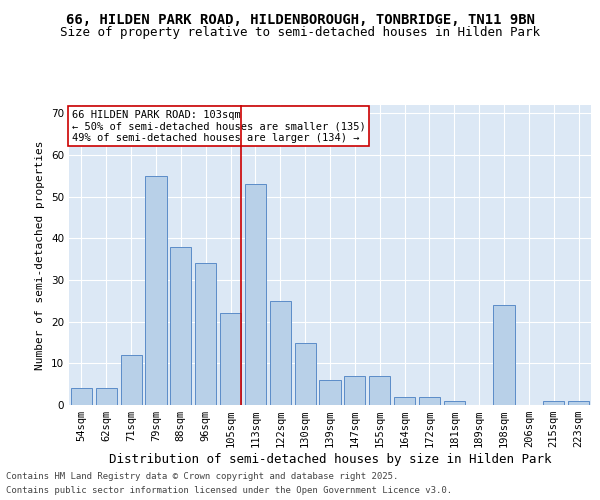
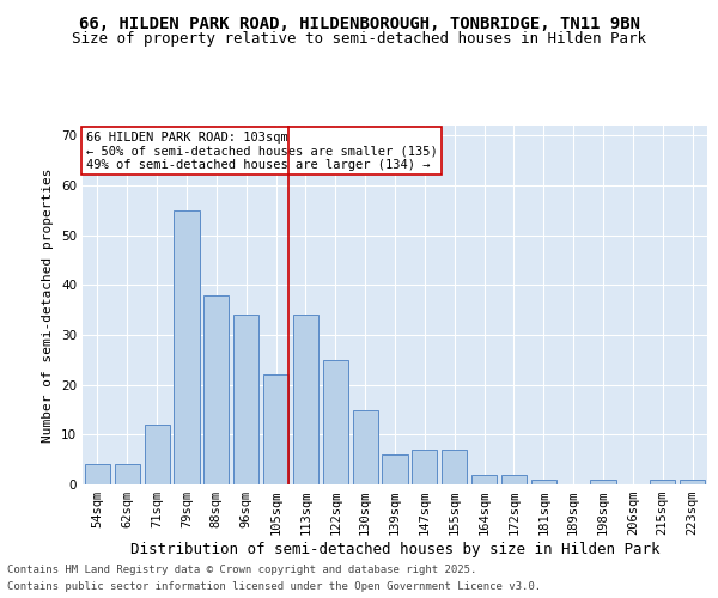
113sqm: 53 -> 34
198sqm: 24 -> 1
